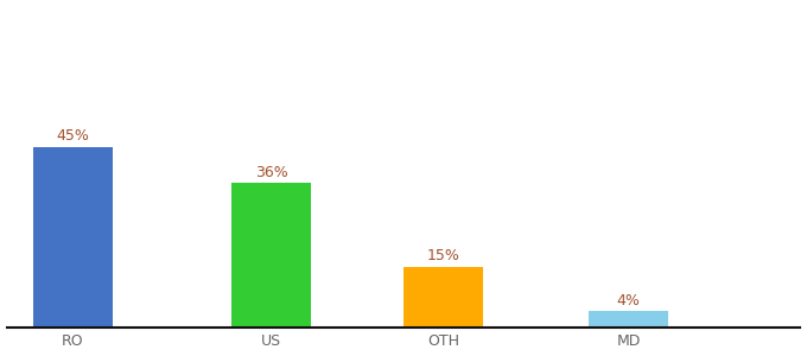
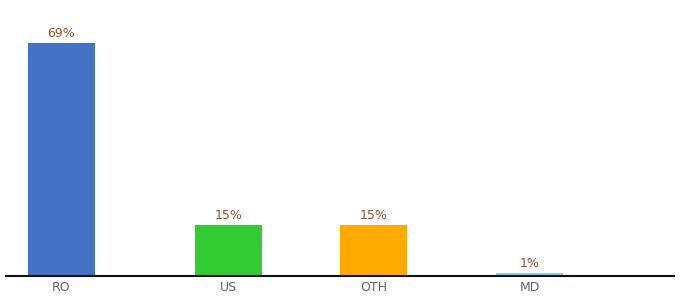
RO: 45% -> 69%
US: 36% -> 15%
MD: 4% -> 1%
